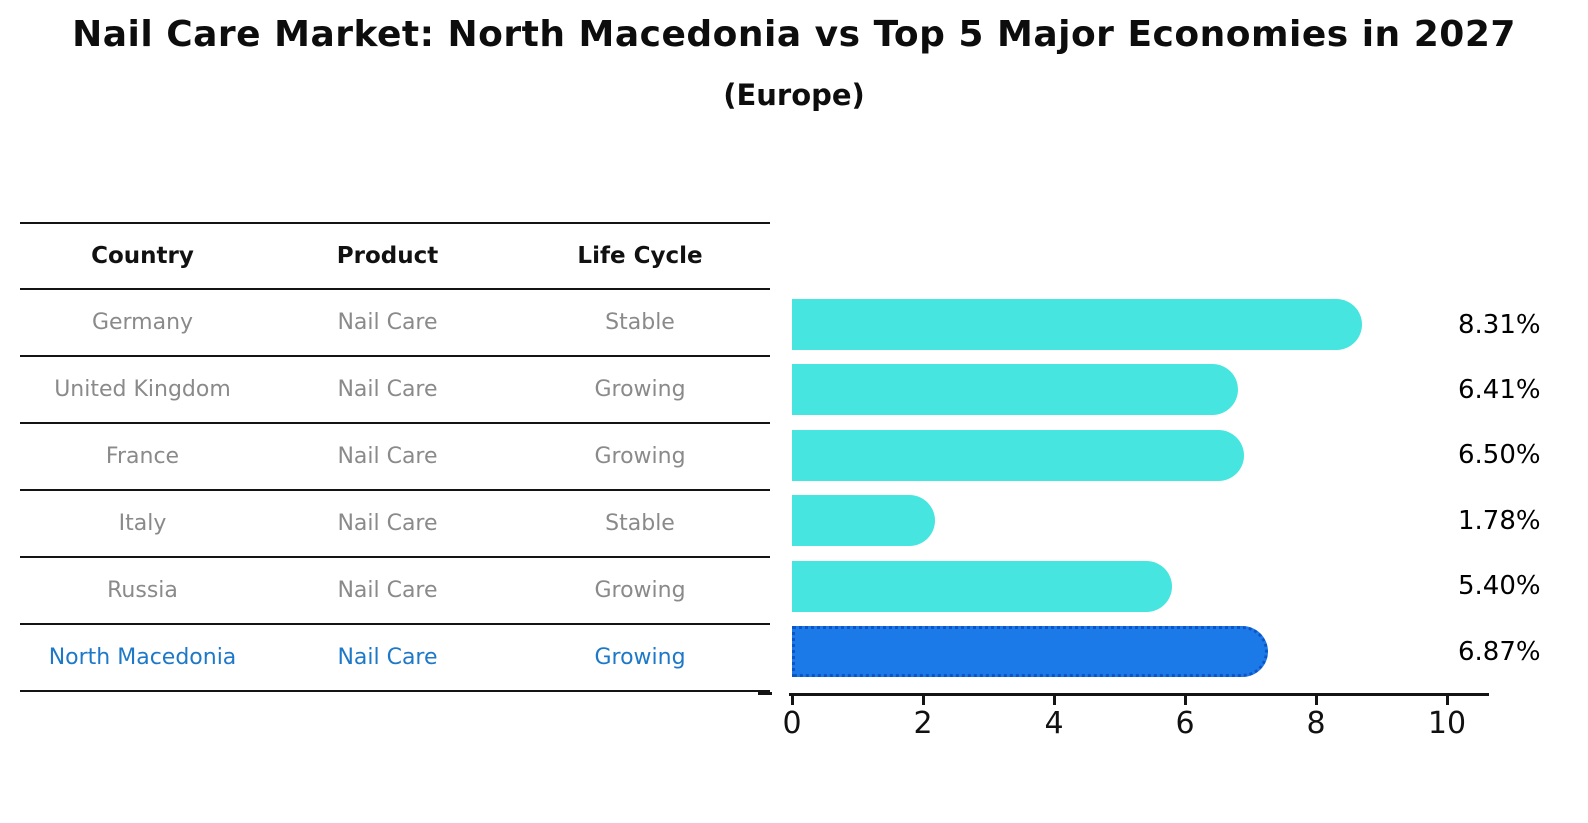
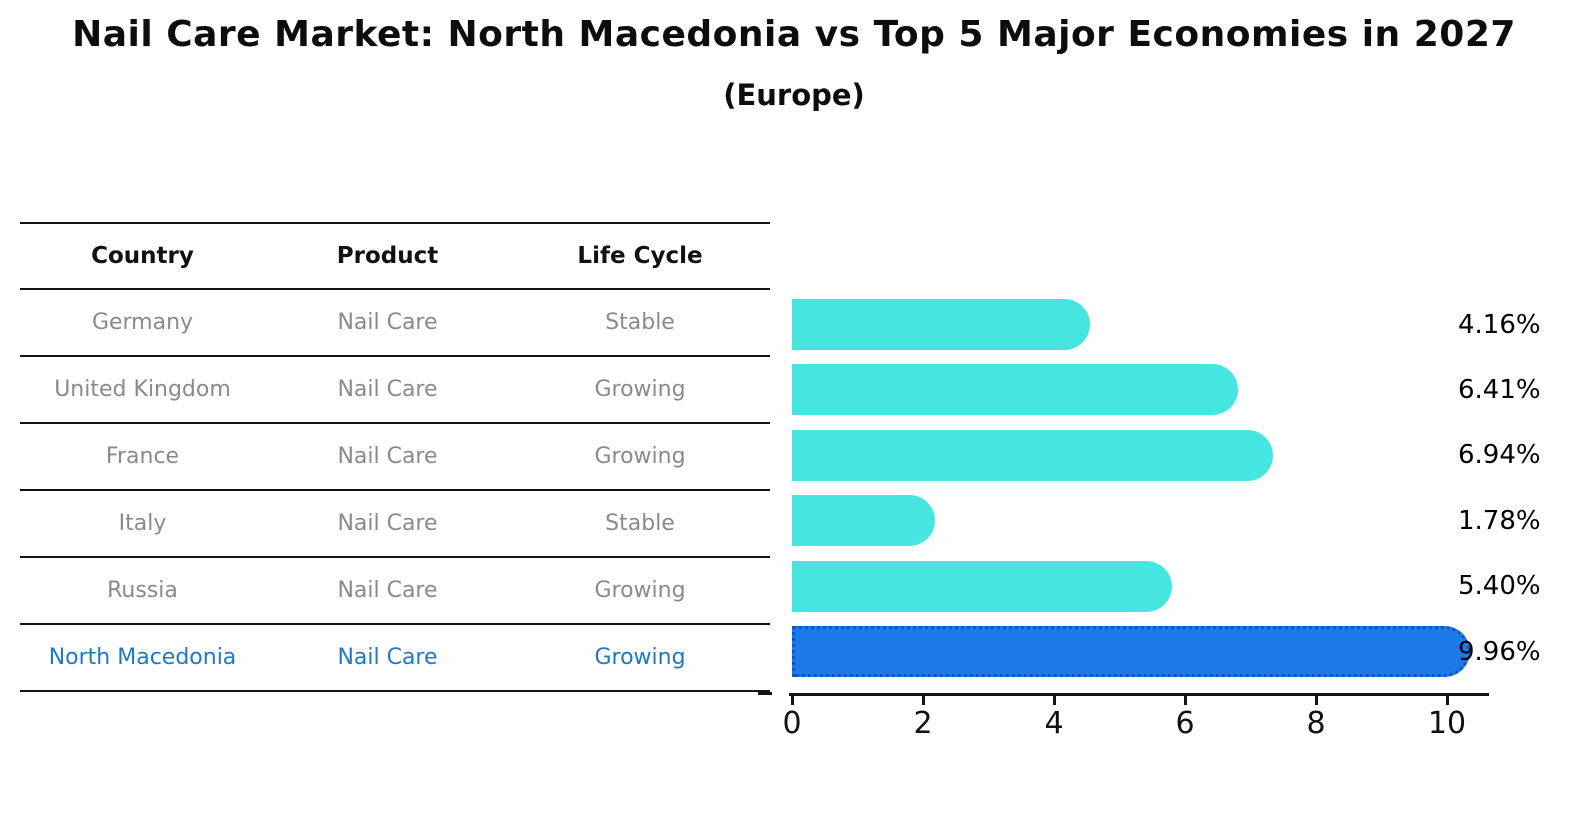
Germany: 8.31% -> 4.16%
France: 6.50% -> 6.94%
North Macedonia: 6.87% -> 9.96%
